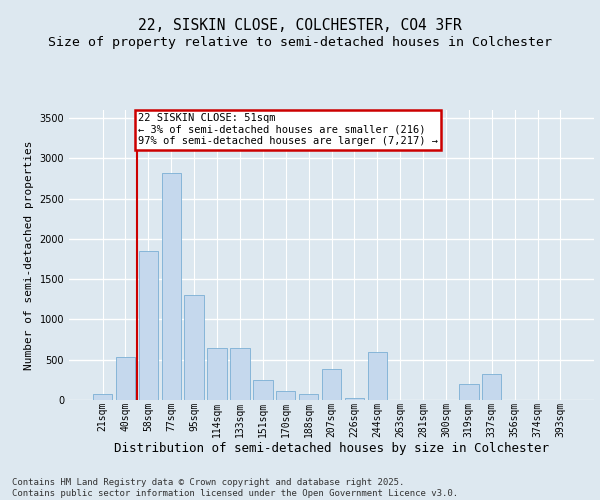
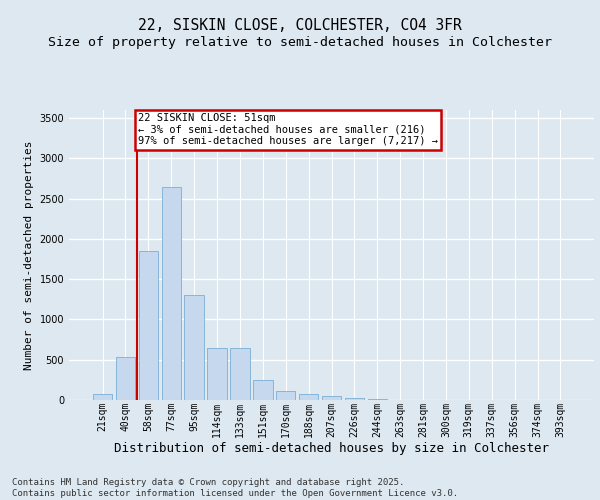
77sqm: 2820 -> 2650
207sqm: 380 -> 50
244sqm: 600 -> 10
319sqm: 200 -> 0
337sqm: 320 -> 0
